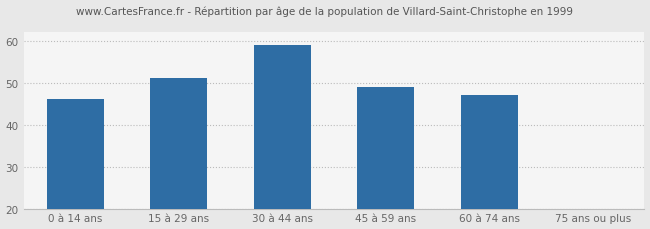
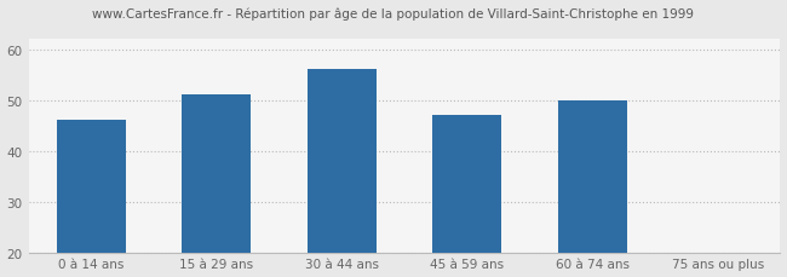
30 à 44 ans: 59 -> 56
45 à 59 ans: 49 -> 47
60 à 74 ans: 47 -> 50
